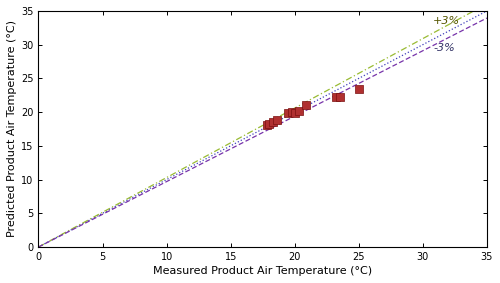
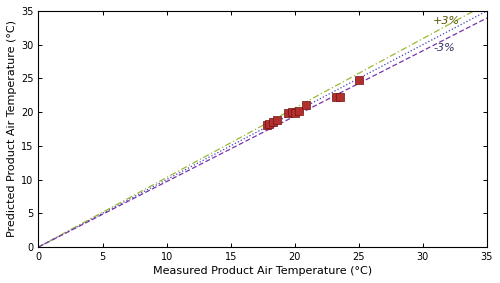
25: 23.4 -> 24.7
